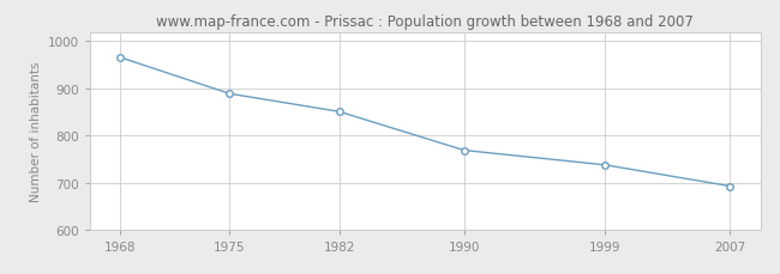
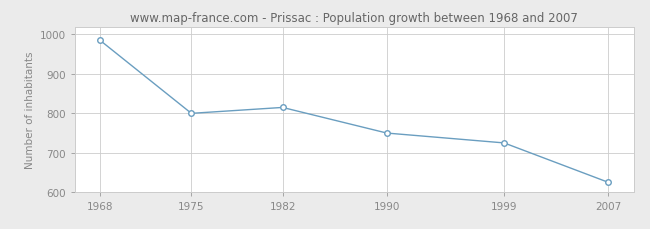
1968: 966 -> 985
1975: 889 -> 800
1982: 851 -> 815
1990: 769 -> 750
1999: 738 -> 725
2007: 693 -> 625
